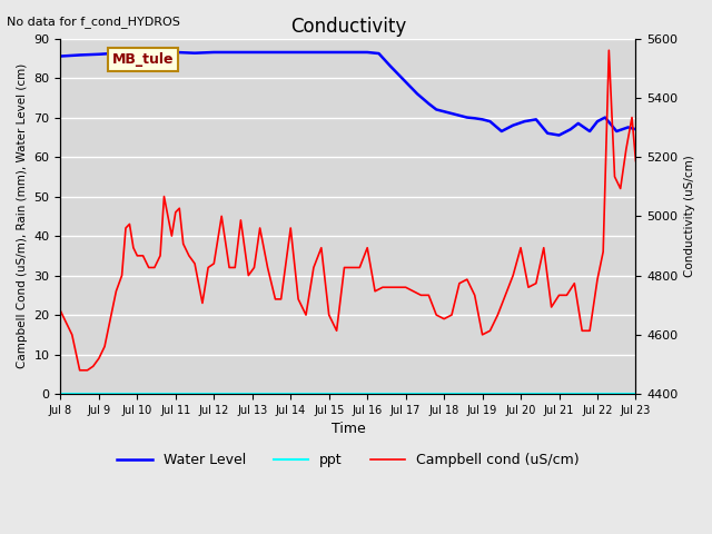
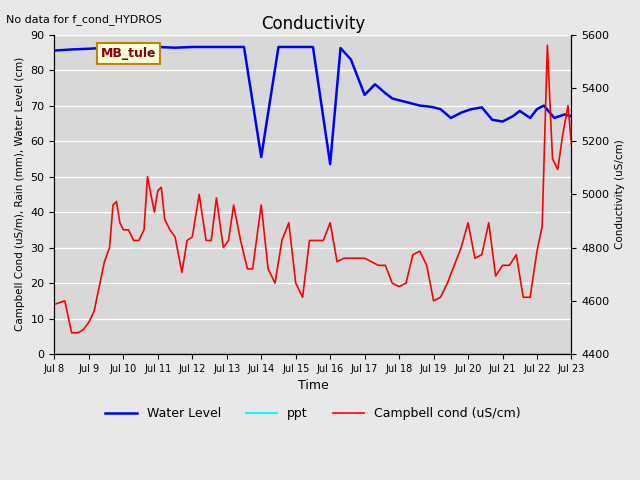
Campbell cond (uS/cm)/Jul 8: 21 -> 14
Water Level/Jul 14: 86.5 -> 55.5
Water Level/Jul 16: 86.5 -> 53.5
Water Level/Jul 17: 79.0 -> 73.0
